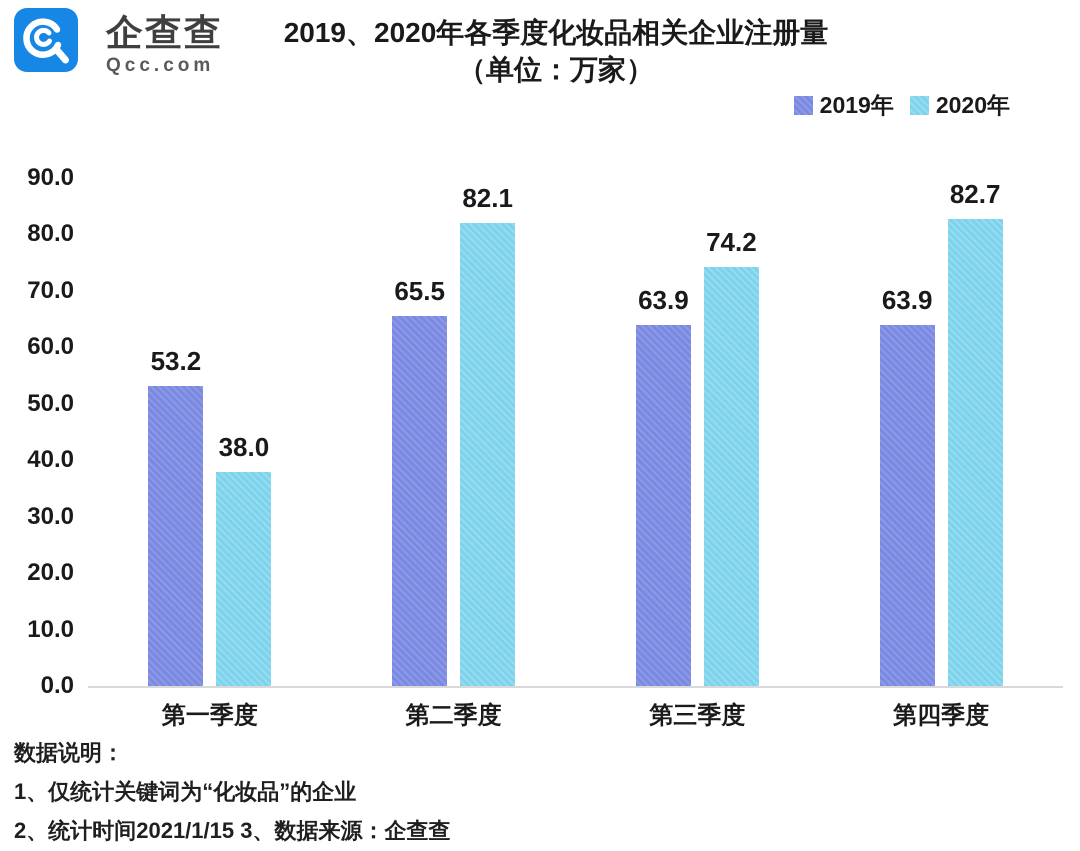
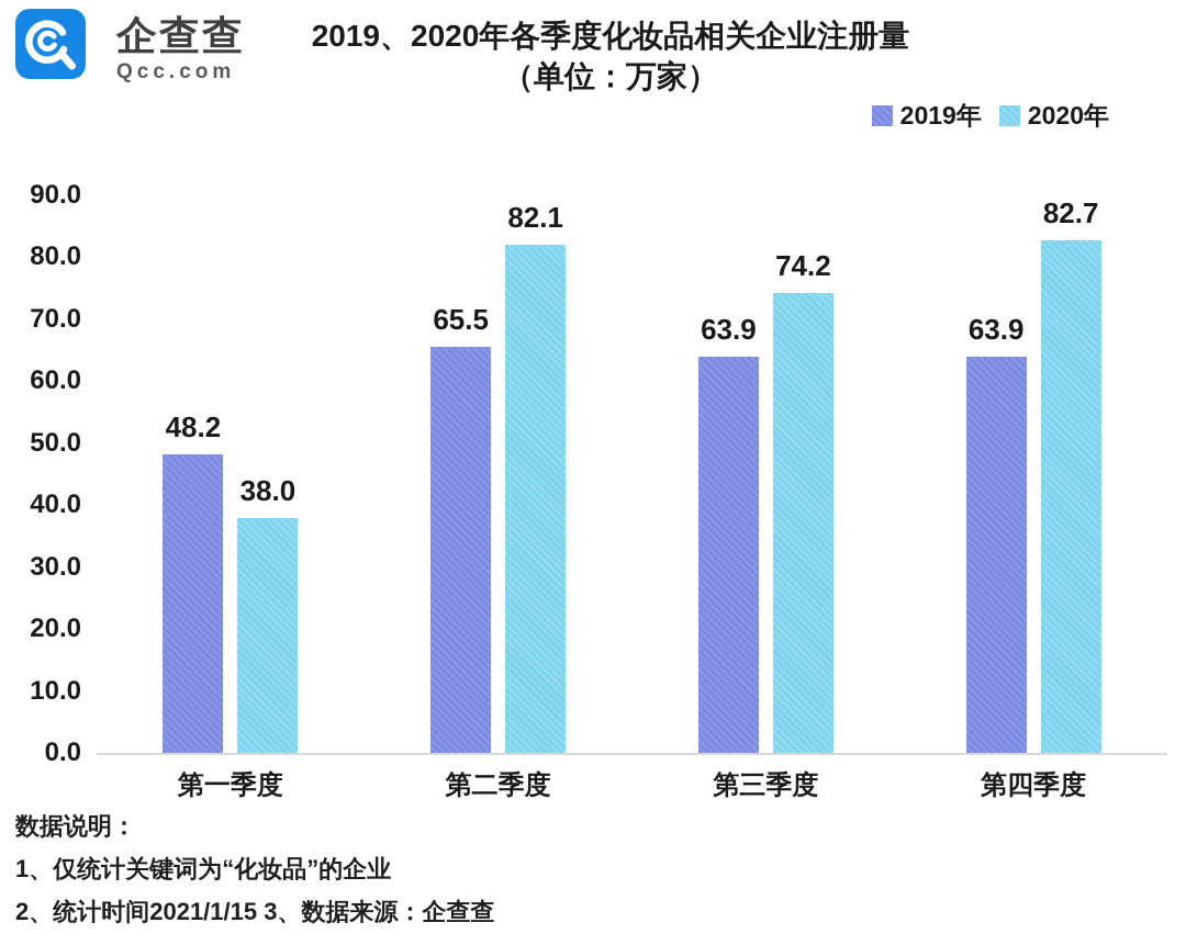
2019年/第一季度: 53.2 -> 48.2
